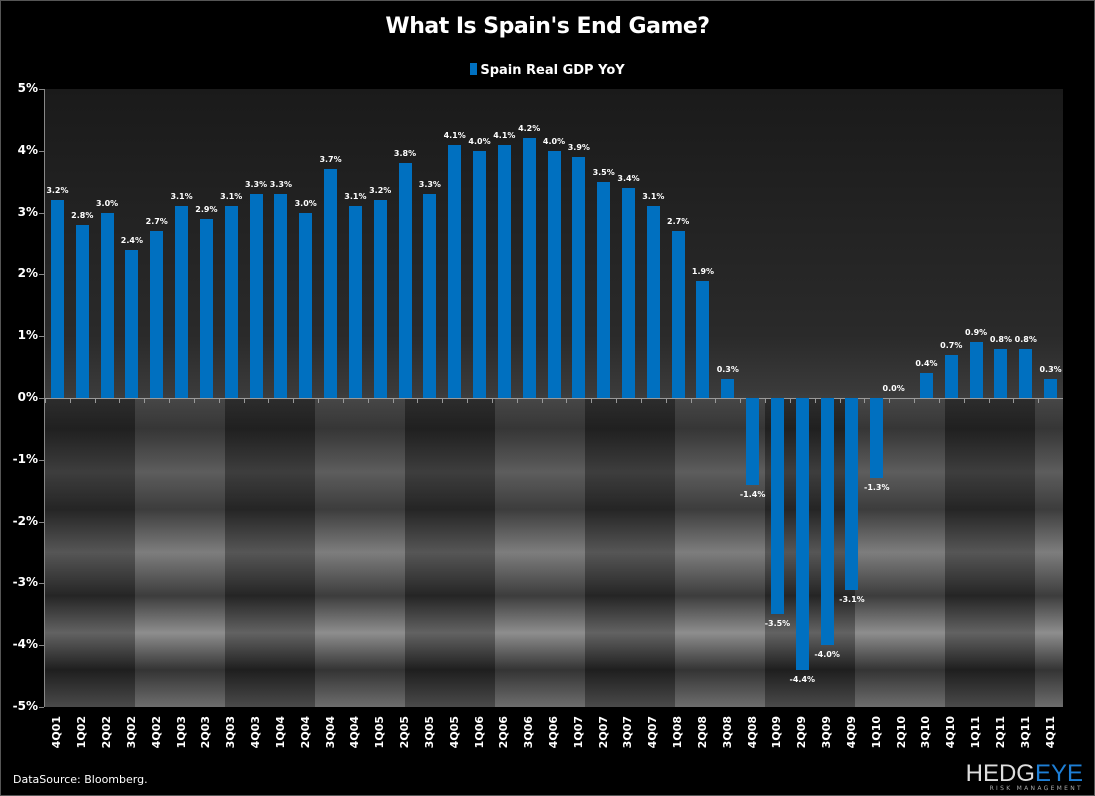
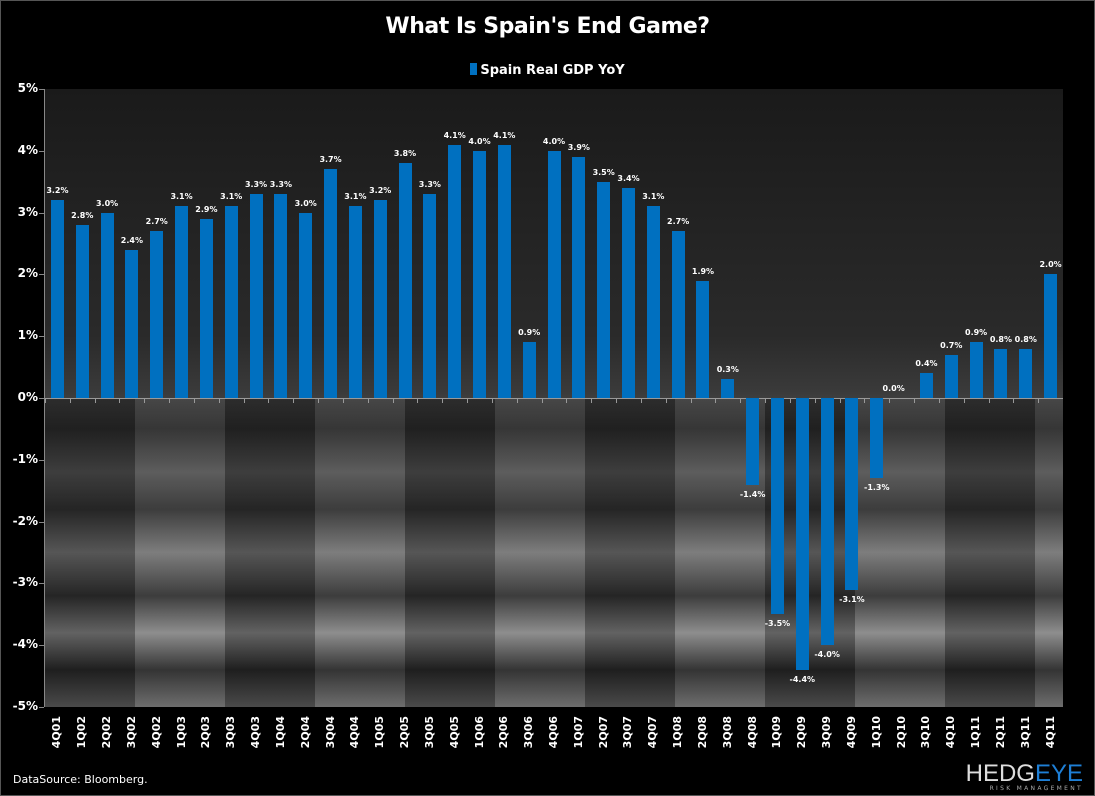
3Q06: 4.2% -> 0.9%
4Q11: 0.3% -> 2.0%
